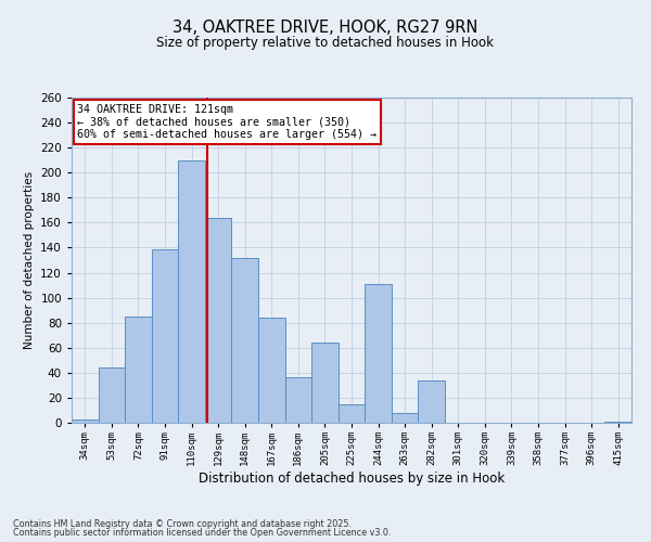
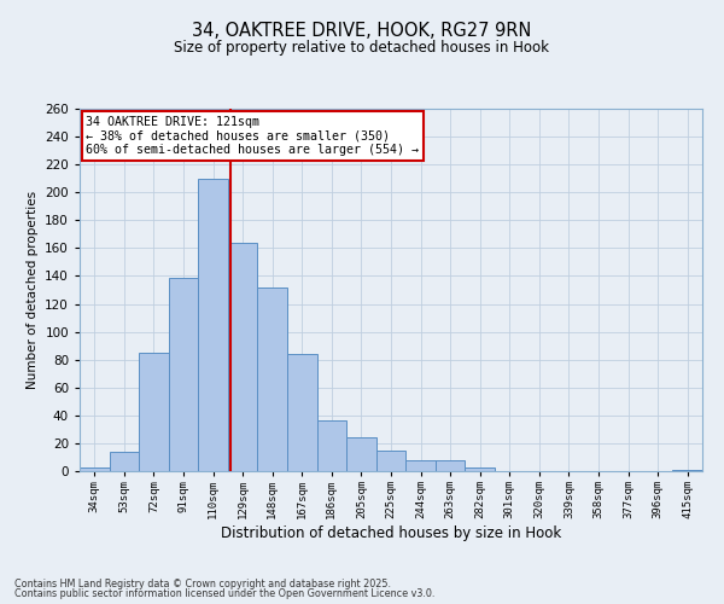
53sqm: 44 -> 14
205sqm: 64 -> 24
244sqm: 111 -> 8
282sqm: 34 -> 3
